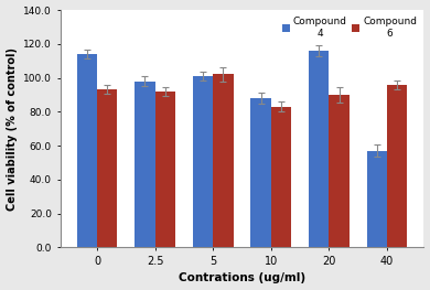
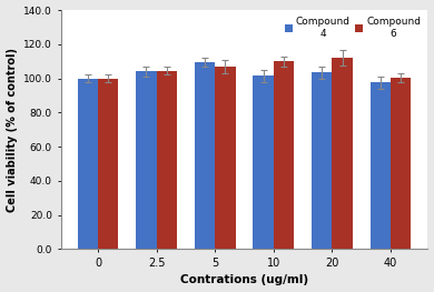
Compound 4/0: 114 -> 100
Compound 6/0: 93 -> 100
Compound 4/2.5: 98 -> 104
Compound 6/2.5: 92 -> 104
Compound 4/5: 101 -> 110
Compound 6/5: 102 -> 107
Compound 4/10: 88 -> 102
Compound 6/10: 83 -> 110
Compound 4/20: 116 -> 104
Compound 6/20: 90 -> 112
Compound 4/40: 57 -> 98
Compound 6/40: 96 -> 100
